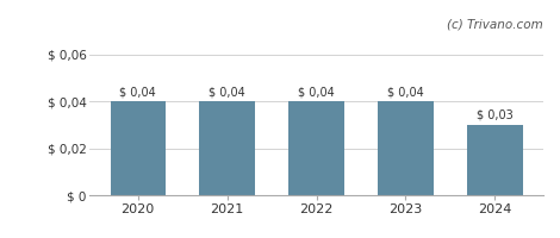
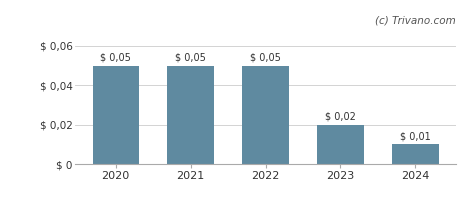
2020: 0,04 -> 0,05
2021: 0,04 -> 0,05
2022: 0,04 -> 0,05
2023: 0,04 -> 0,02
2024: 0,03 -> 0,01
